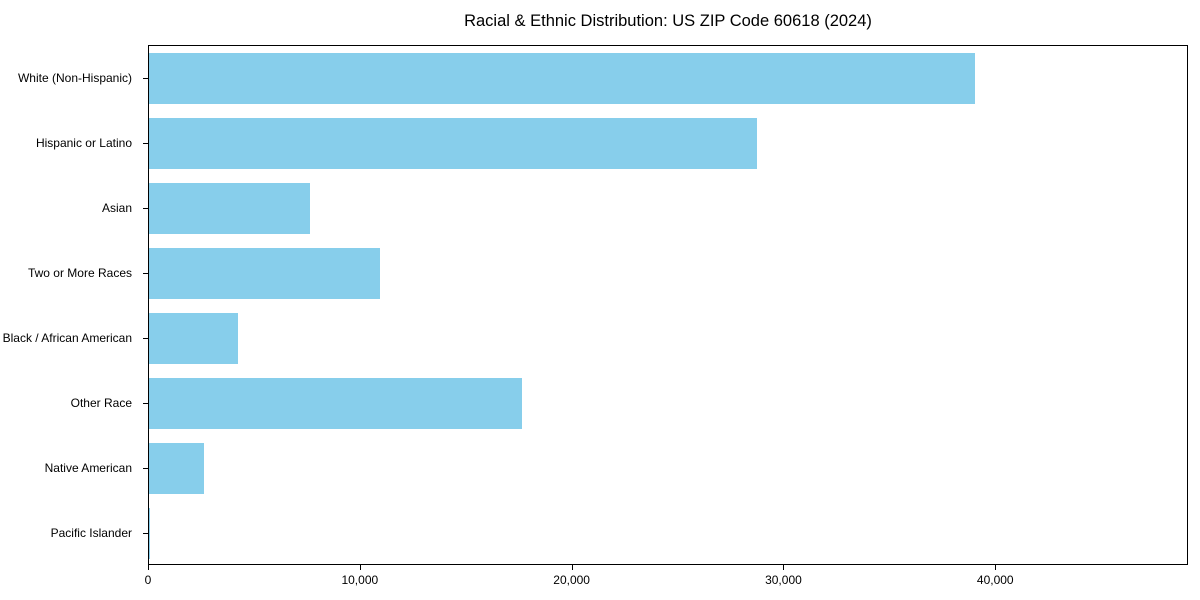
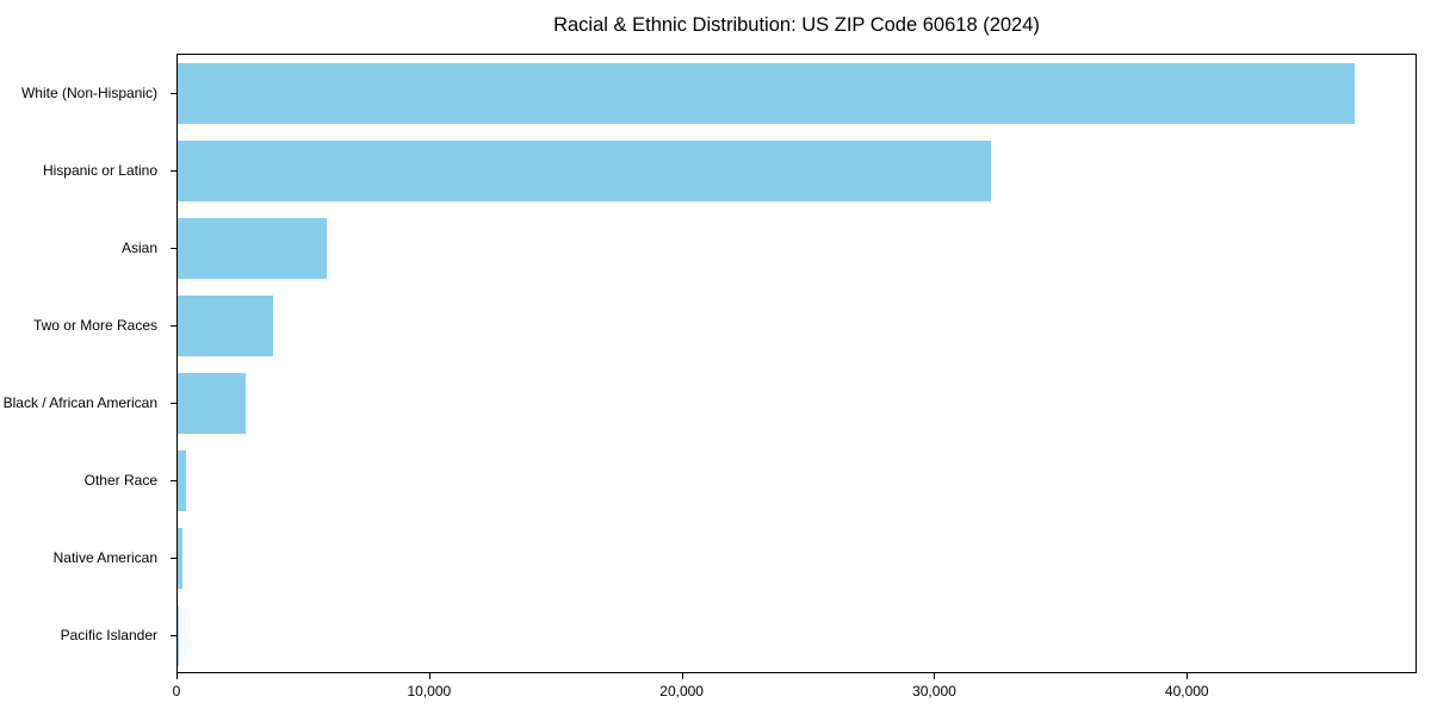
White (Non-Hispanic): 39000 -> 46600
Hispanic or Latino: 28700 -> 32200
Asian: 7600 -> 5900
Two or More Races: 10900 -> 3800
Black / African American: 4200 -> 2700
Other Race: 17600 -> 400
Native American: 2600 -> 200
